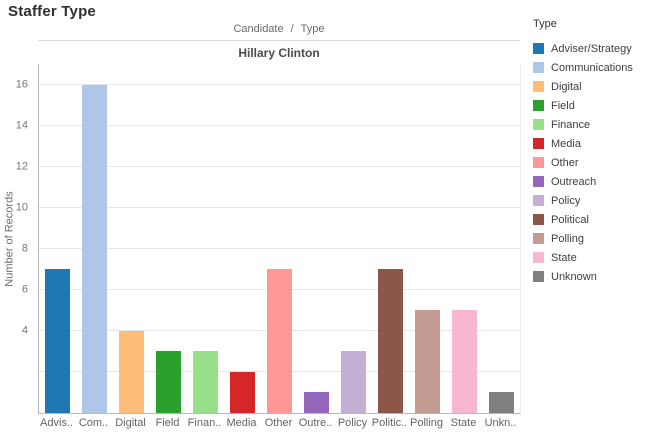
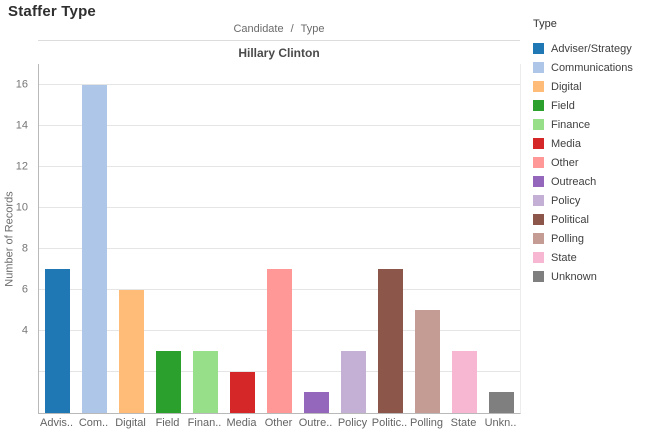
Digital: 4 -> 6
State: 5 -> 3
